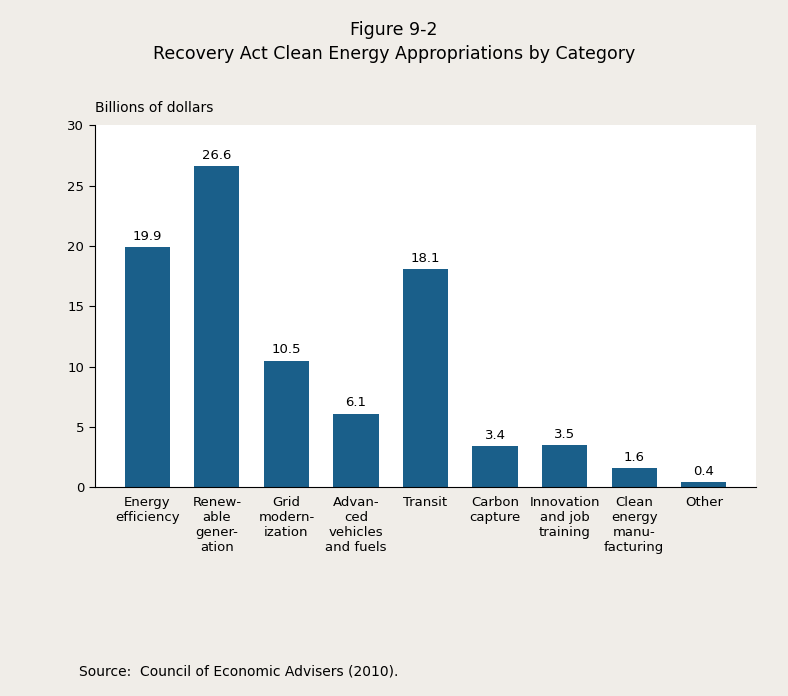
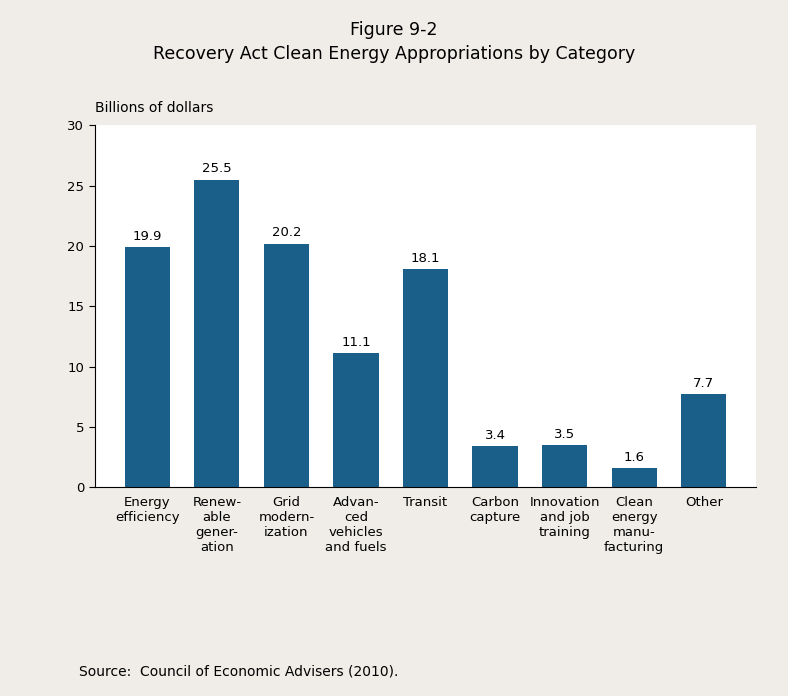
Renew- able gener- ation: 26.6 -> 25.5
Grid modern- ization: 10.5 -> 20.2
Advan- ced vehicles and fuels: 6.1 -> 11.1
Other: 0.4 -> 7.7
